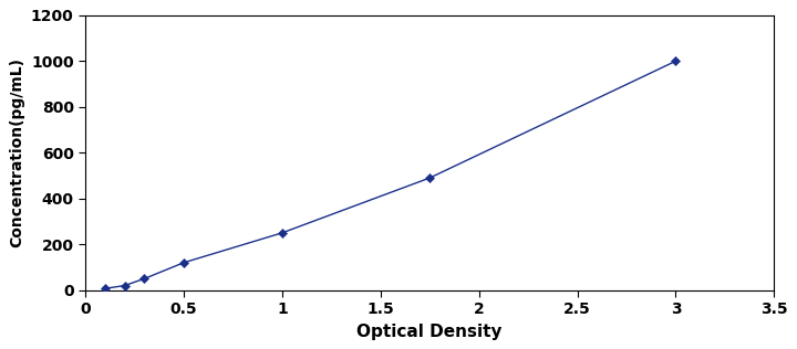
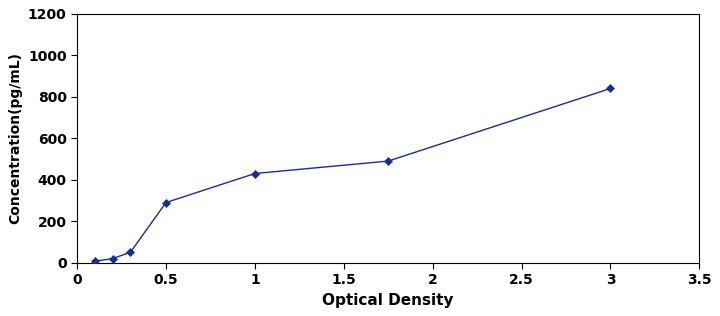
0.5: 120 -> 290
1: 250 -> 430
3: 1000 -> 840
